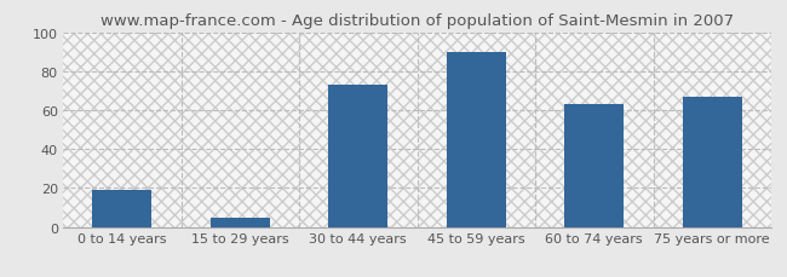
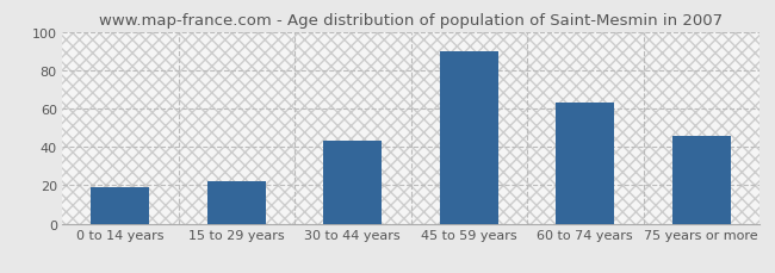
15 to 29 years: 5 -> 22
30 to 44 years: 73 -> 43
75 years or more: 67 -> 46
